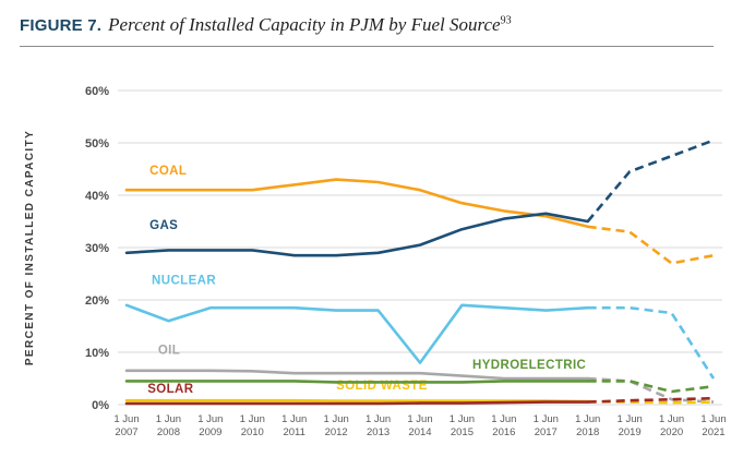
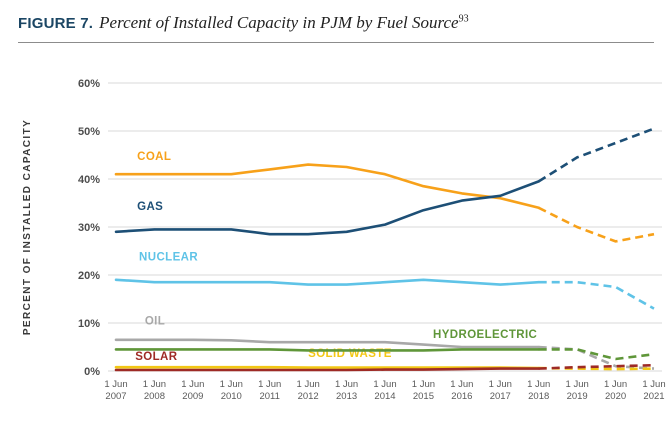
NUCLEAR/2008: 16% -> 18%
NUCLEAR/2014: 8% -> 18%
GAS/2018: 35% -> 40%
COAL/2019: 33% -> 30%
NUCLEAR/2021: 5% -> 13%
